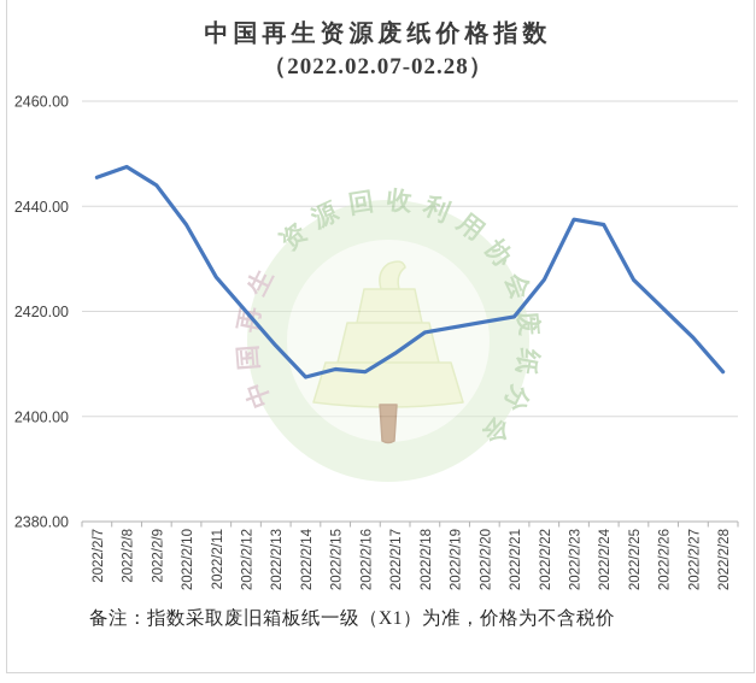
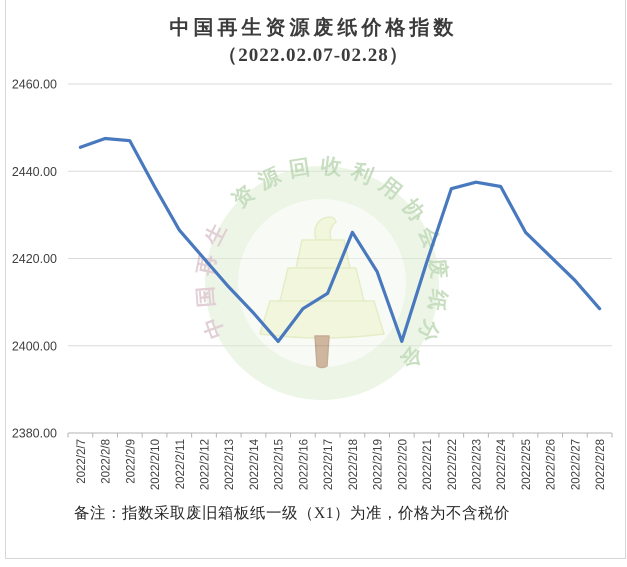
2022/2/9: 2444 -> 2447
2022/2/15: 2409 -> 2401
2022/2/18: 2416 -> 2426
2022/2/20: 2418 -> 2401
2022/2/22: 2426 -> 2436
